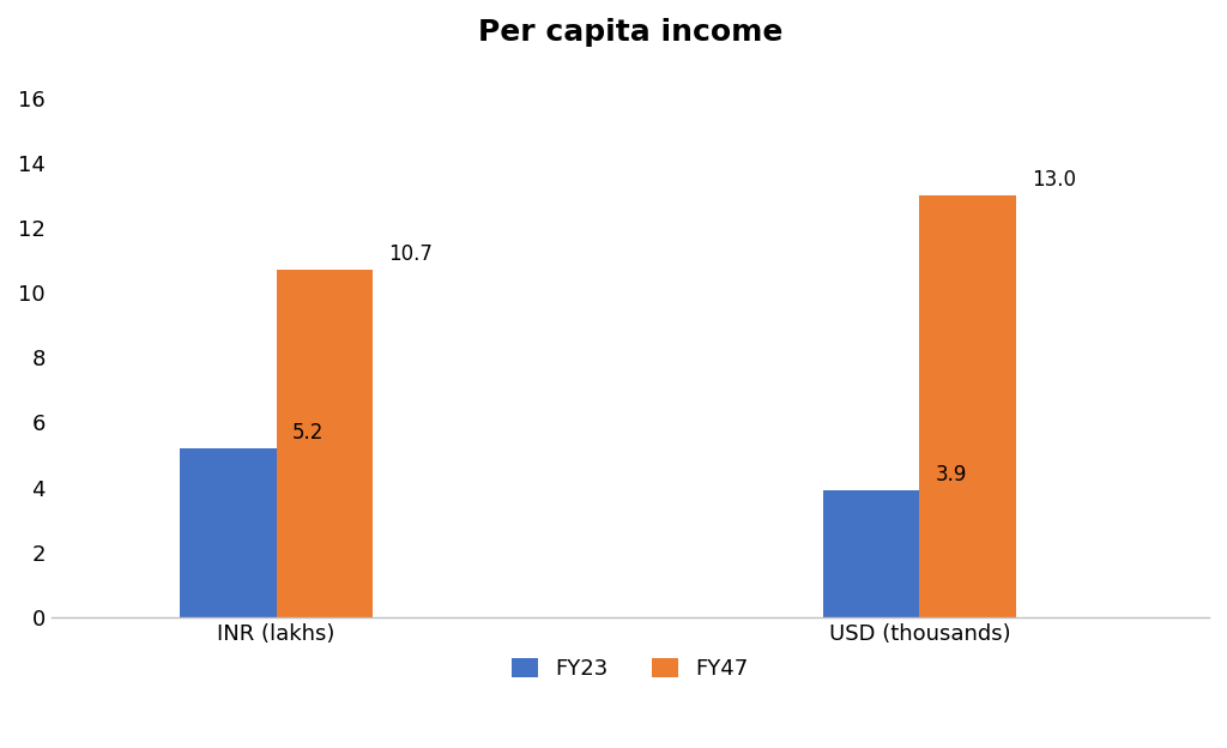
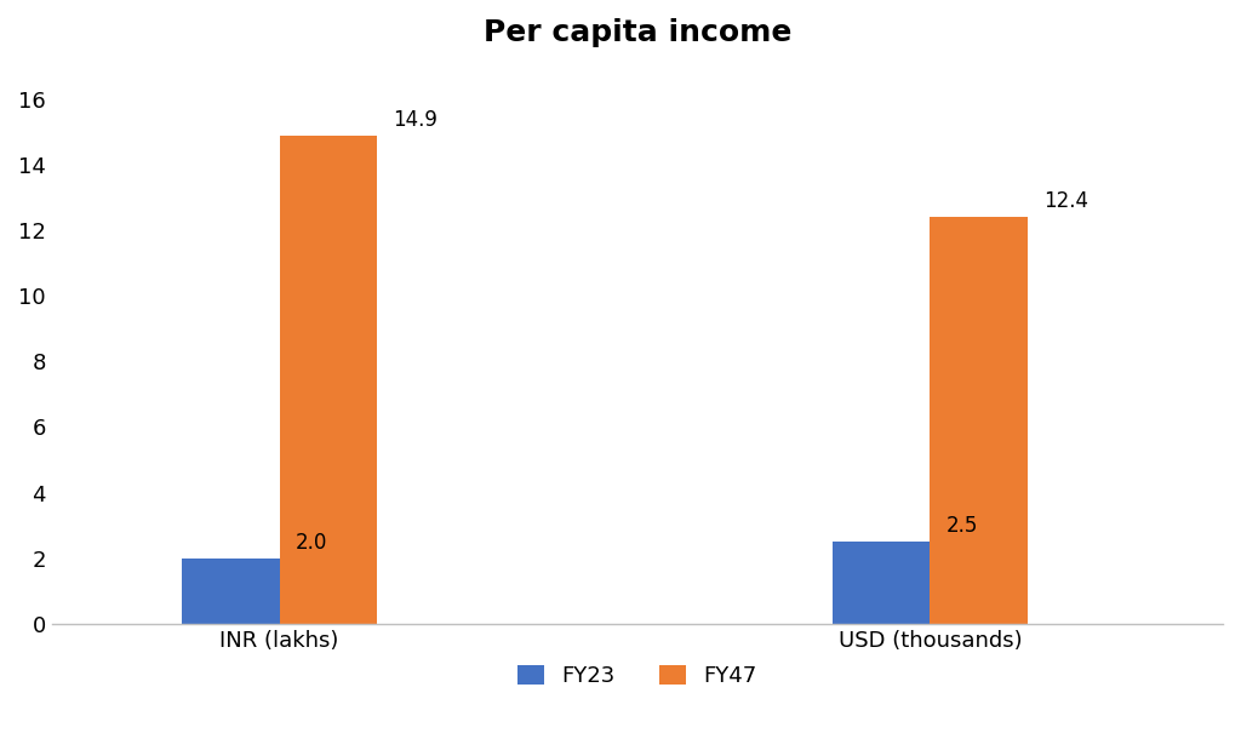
FY23/INR (lakhs): 5.2 -> 2.0
FY47/INR (lakhs): 10.7 -> 14.9
FY23/USD (thousands): 3.9 -> 2.5
FY47/USD (thousands): 13.0 -> 12.4
